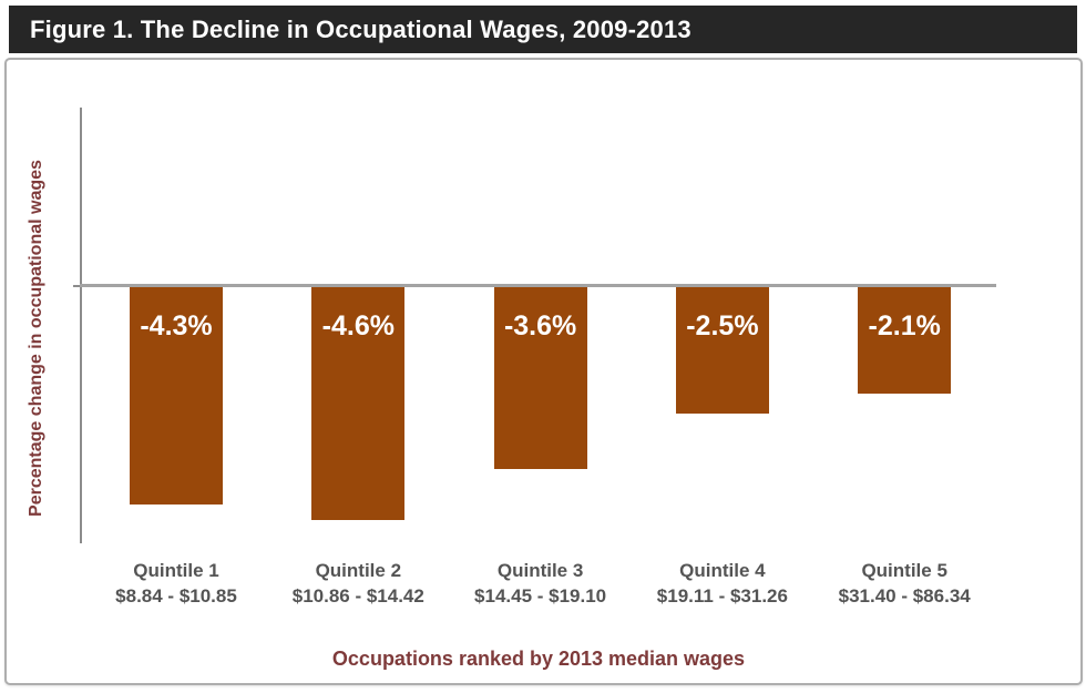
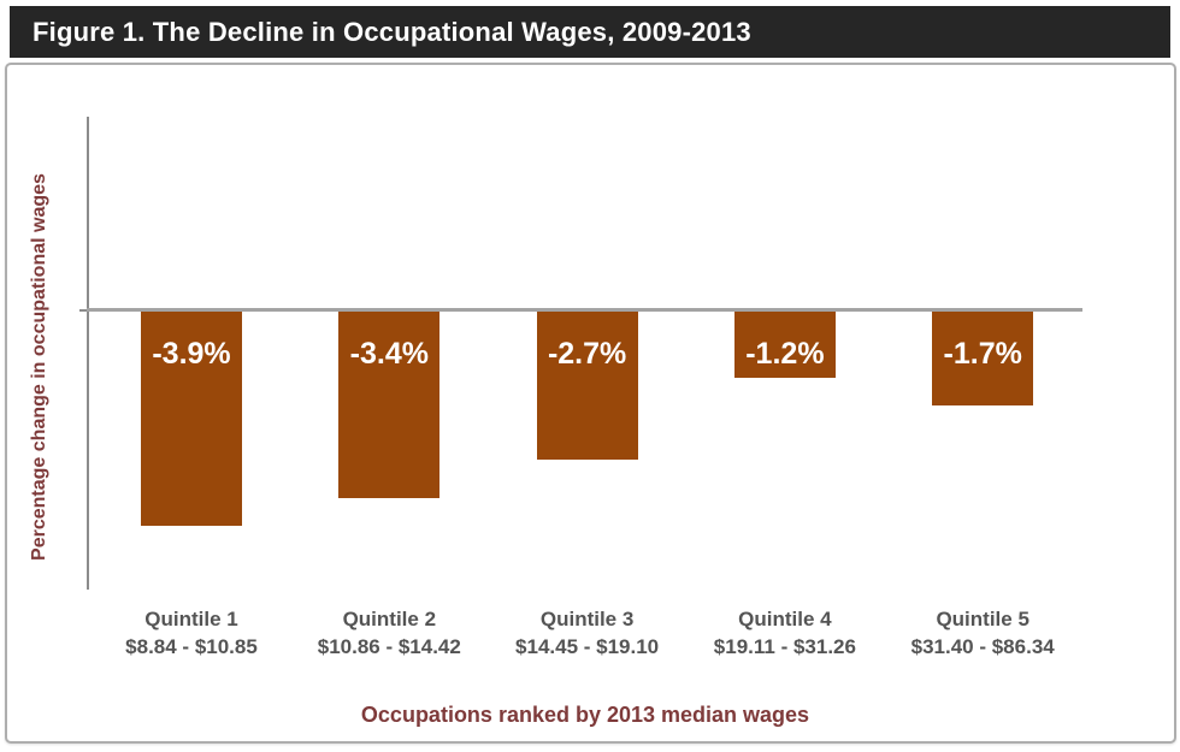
Quintile 1: -4.3% -> -3.9%
Quintile 2: -4.6% -> -3.4%
Quintile 3: -3.6% -> -2.7%
Quintile 4: -2.5% -> -1.2%
Quintile 5: -2.1% -> -1.7%
